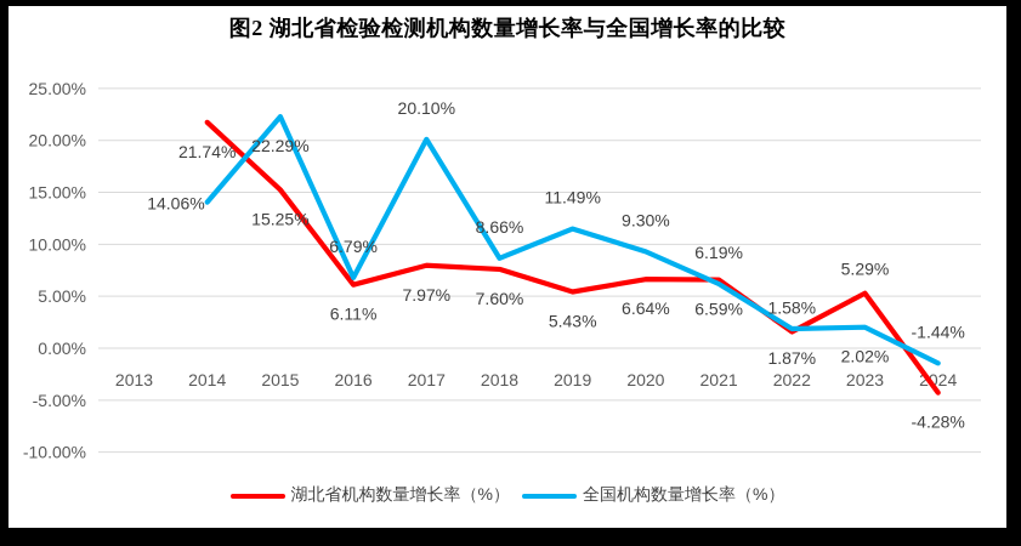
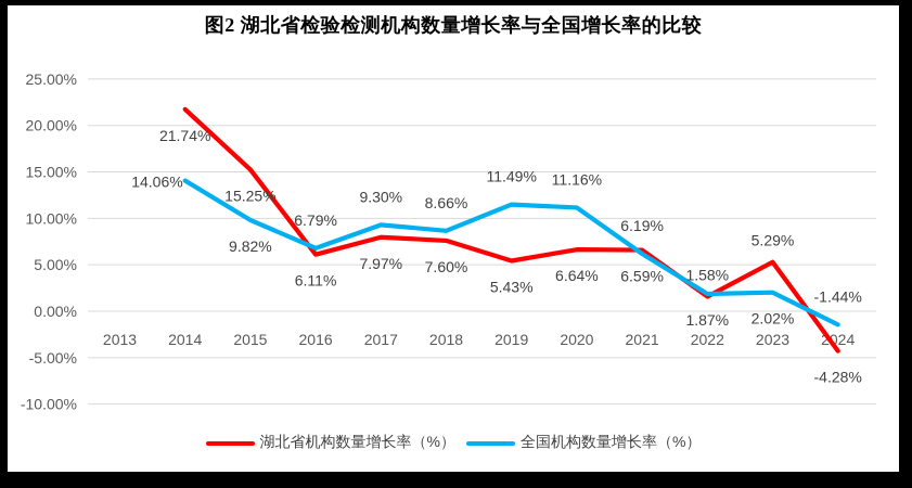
全国机构数量增长率（%）/2015: 22.29% -> 9.82%
全国机构数量增长率（%）/2017: 20.10% -> 9.30%
全国机构数量增长率（%）/2020: 9.30% -> 11.16%
